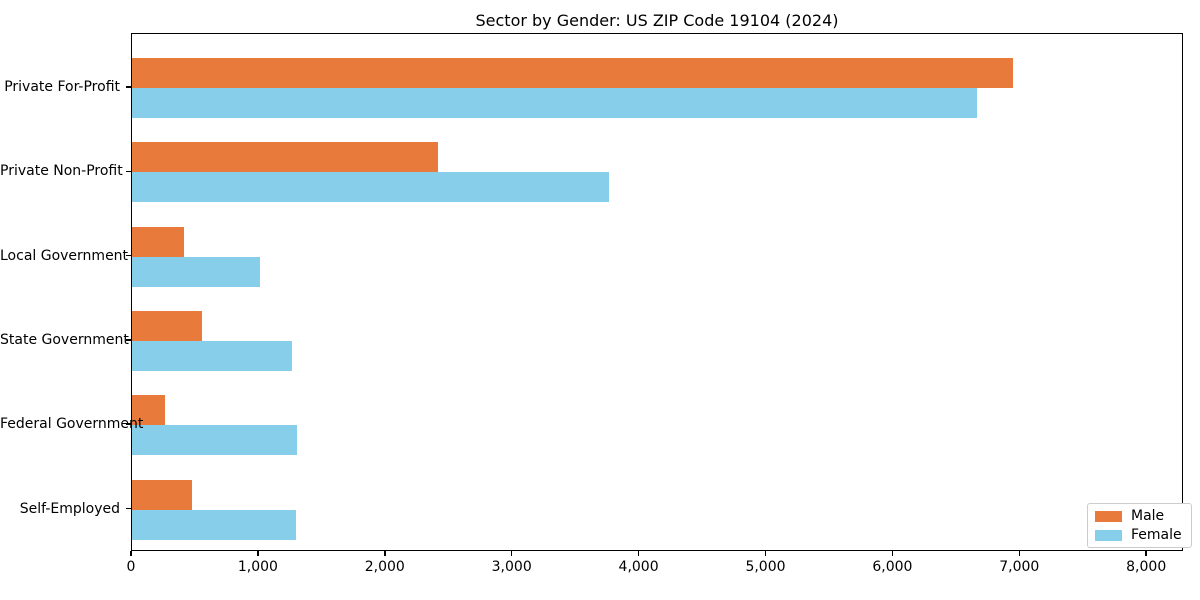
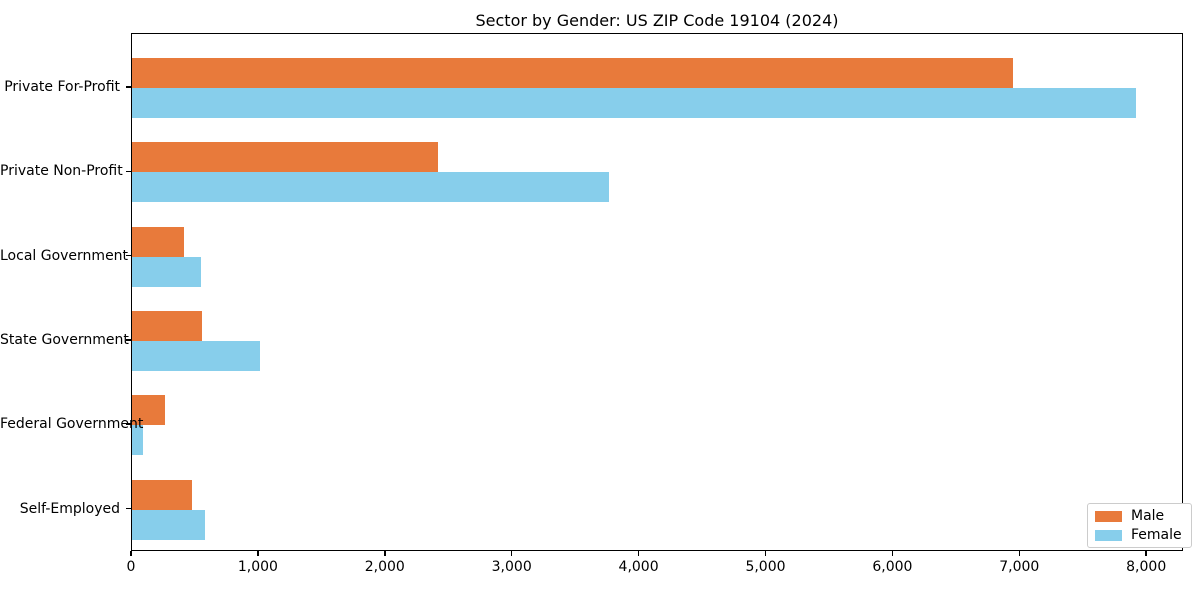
Female/Private For-Profit: 6660 -> 7910
Female/Local Government: 1010 -> 540
Female/State Government: 1260 -> 1010
Female/Federal Government: 1300 -> 90
Female/Self-Employed: 1290 -> 580
